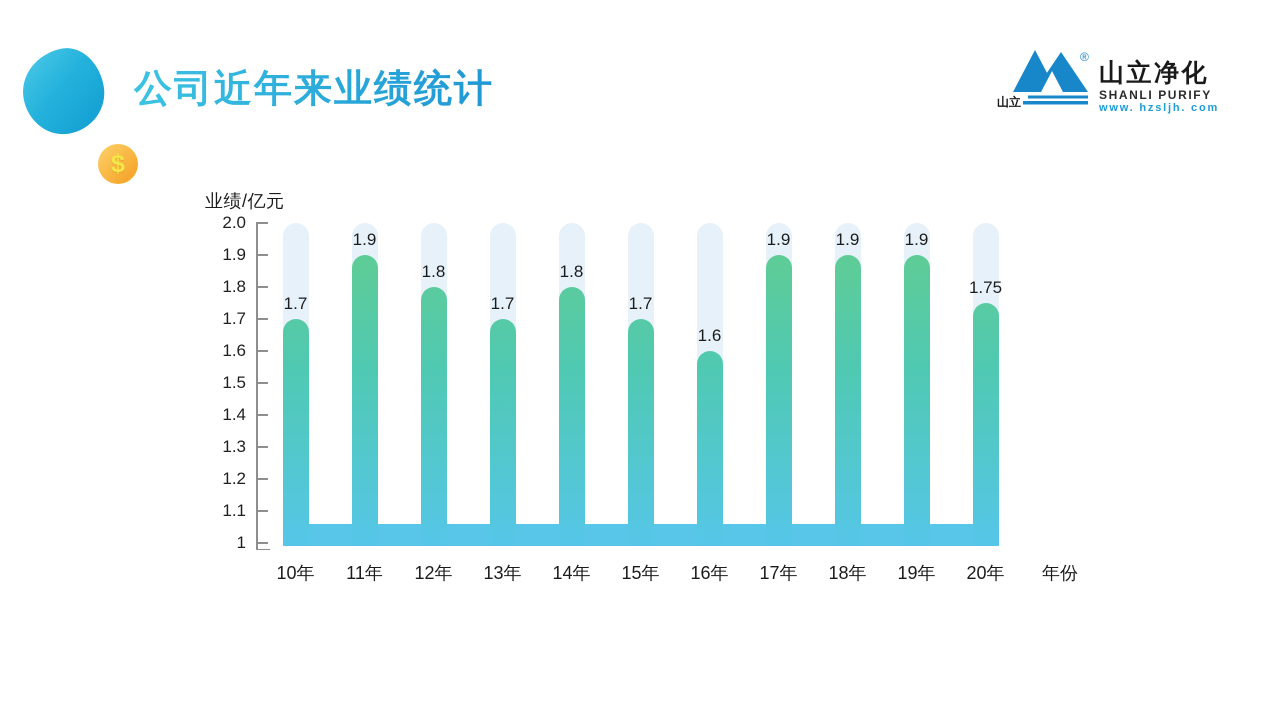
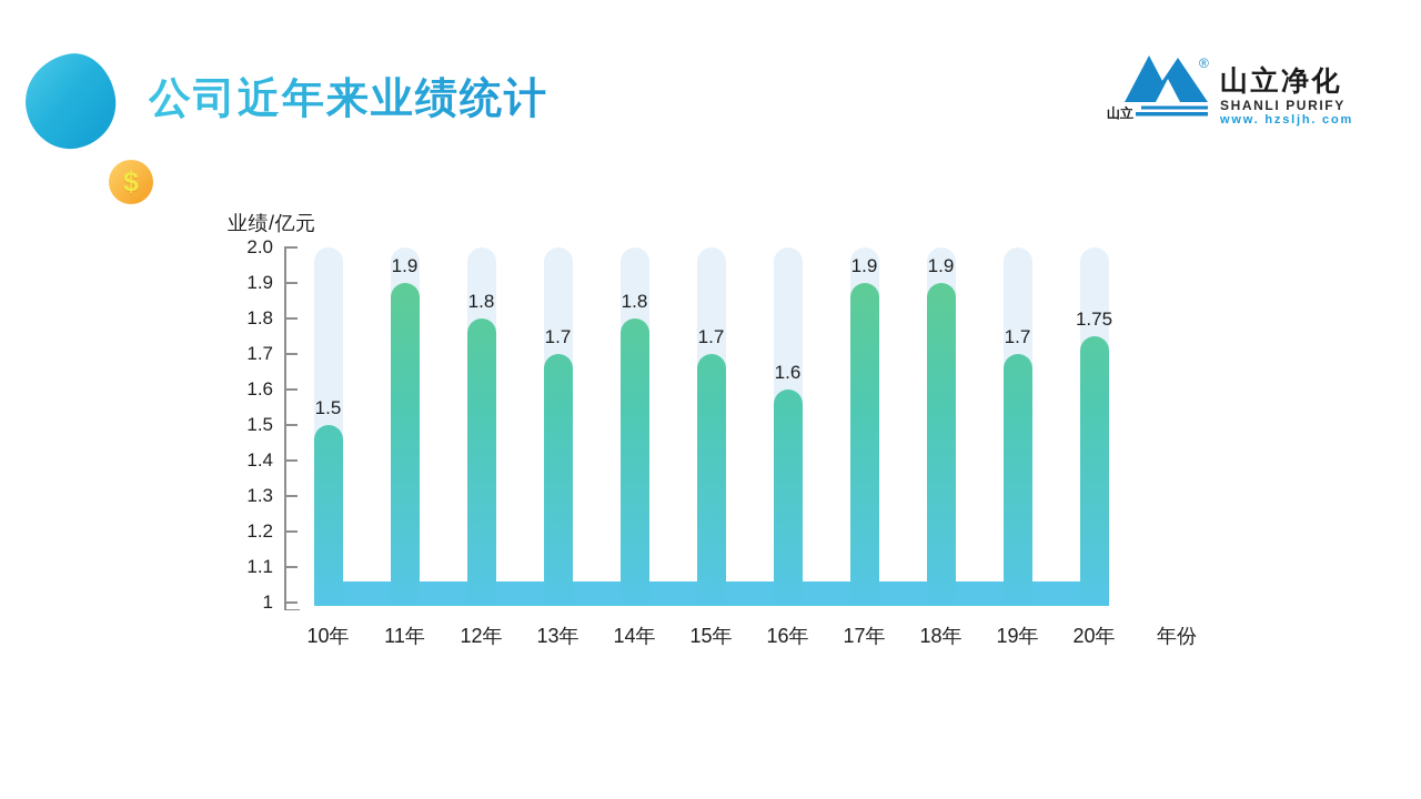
10年: 1.7 -> 1.5
19年: 1.9 -> 1.7
